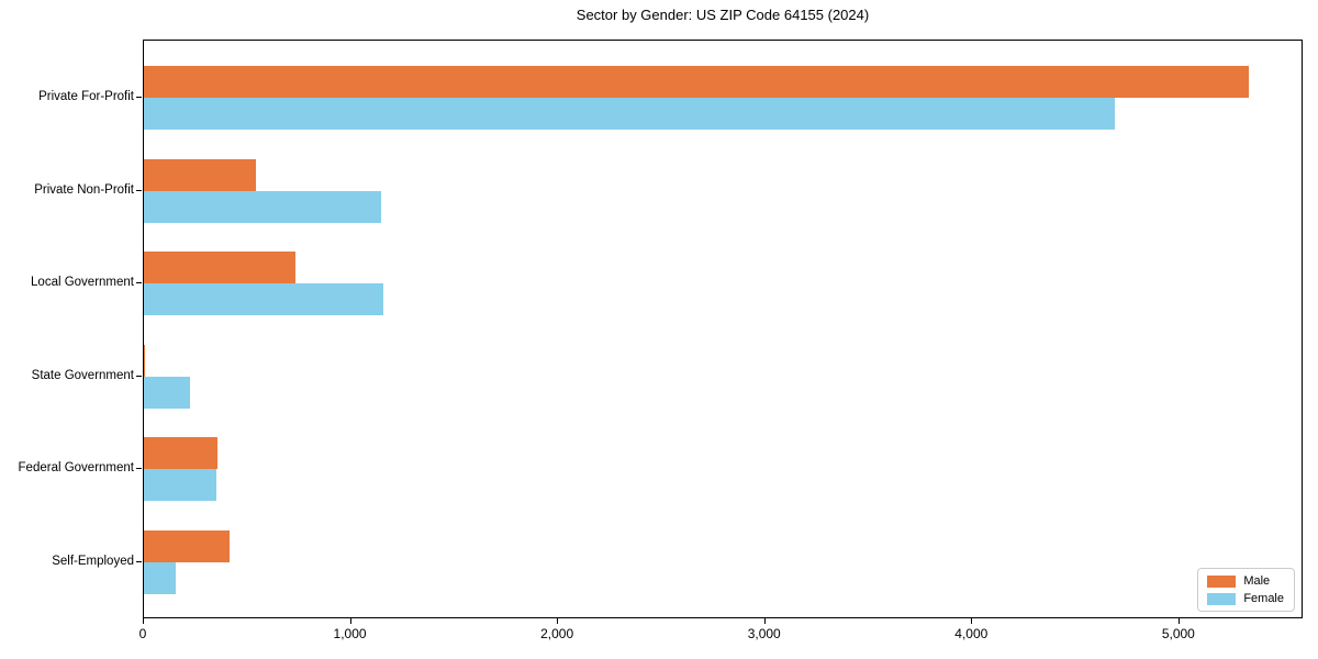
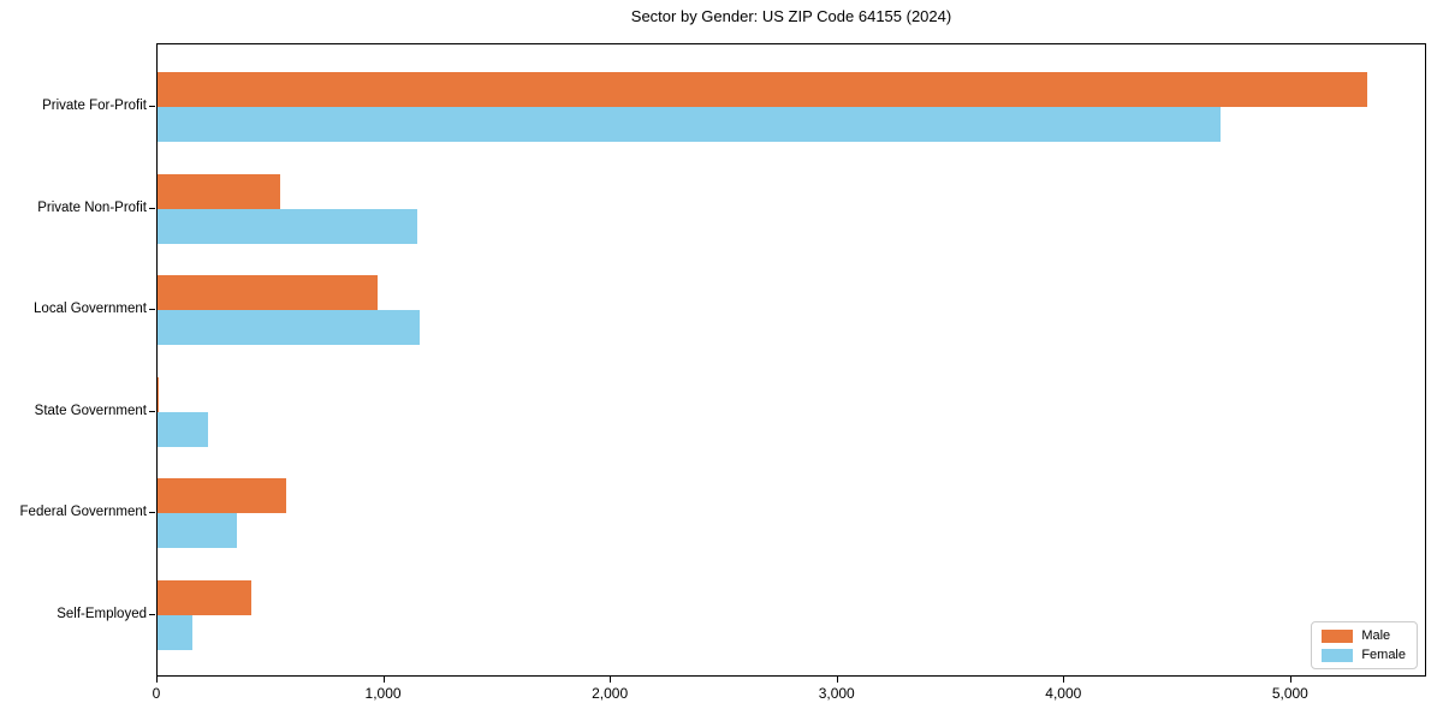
Male/Local Government: 730 -> 970
Male/Federal Government: 360 -> 570
